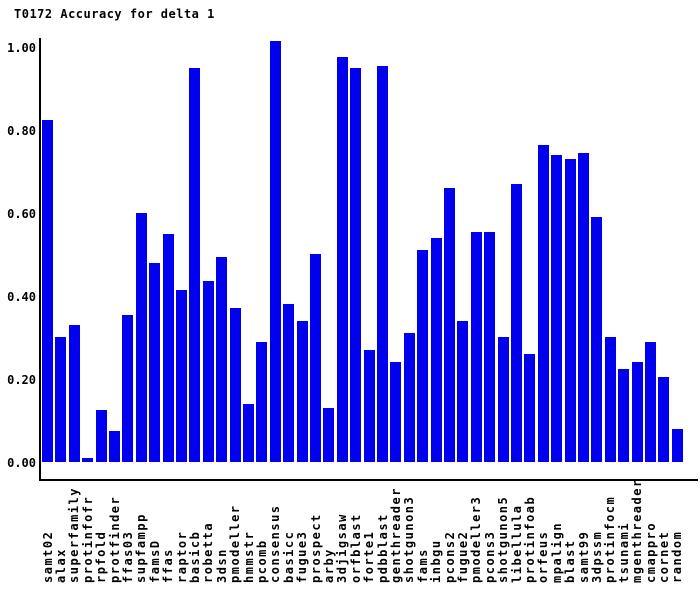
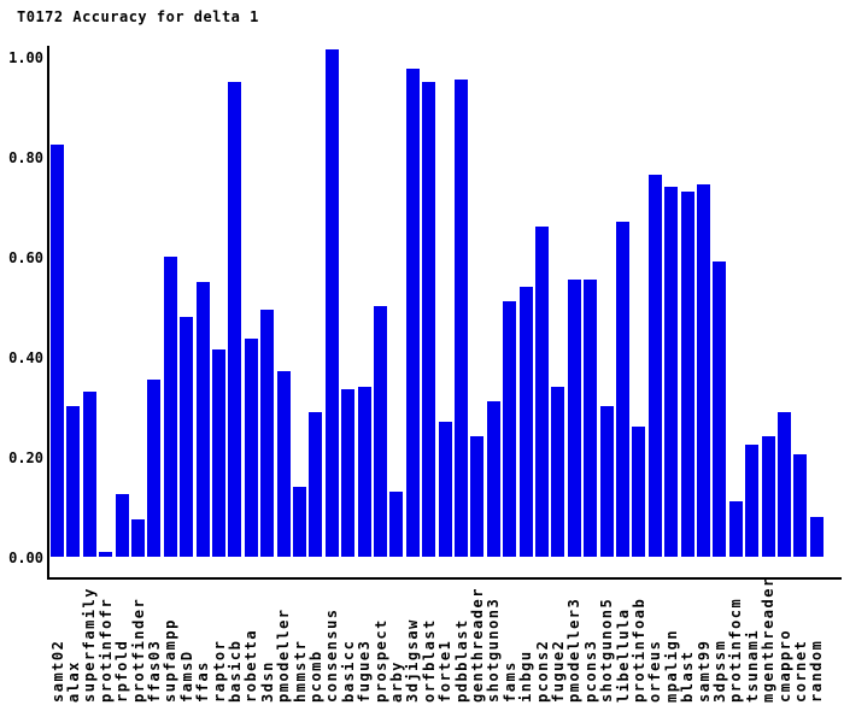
basicc: 0.38 -> 0.34
protinfocm: 0.30 -> 0.11
